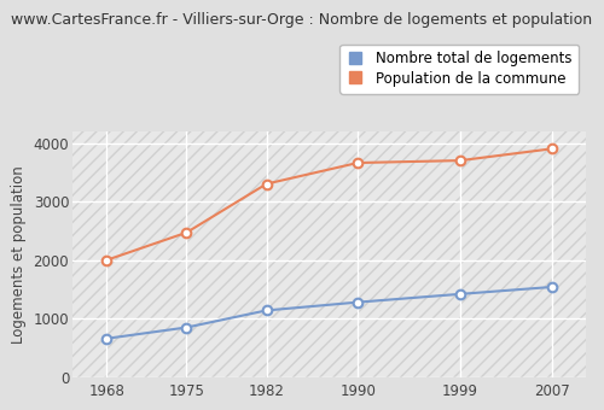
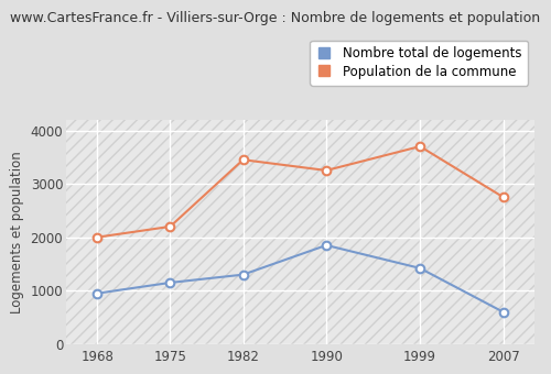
Nombre total de logements/1968: 660 -> 950
Nombre total de logements/1975: 850 -> 1150
Population de la commune/1975: 2470 -> 2200
Nombre total de logements/1982: 1140 -> 1300
Population de la commune/1982: 3300 -> 3450
Nombre total de logements/1990: 1280 -> 1850
Population de la commune/1990: 3660 -> 3250
Nombre total de logements/2007: 1540 -> 600
Population de la commune/2007: 3900 -> 2750
